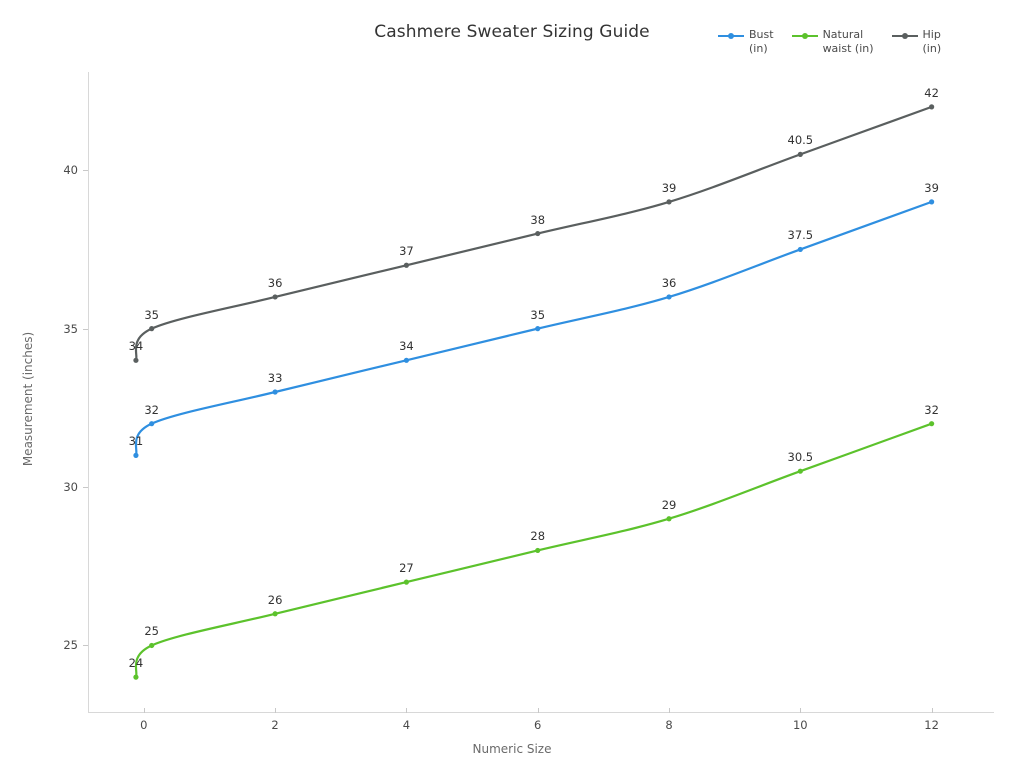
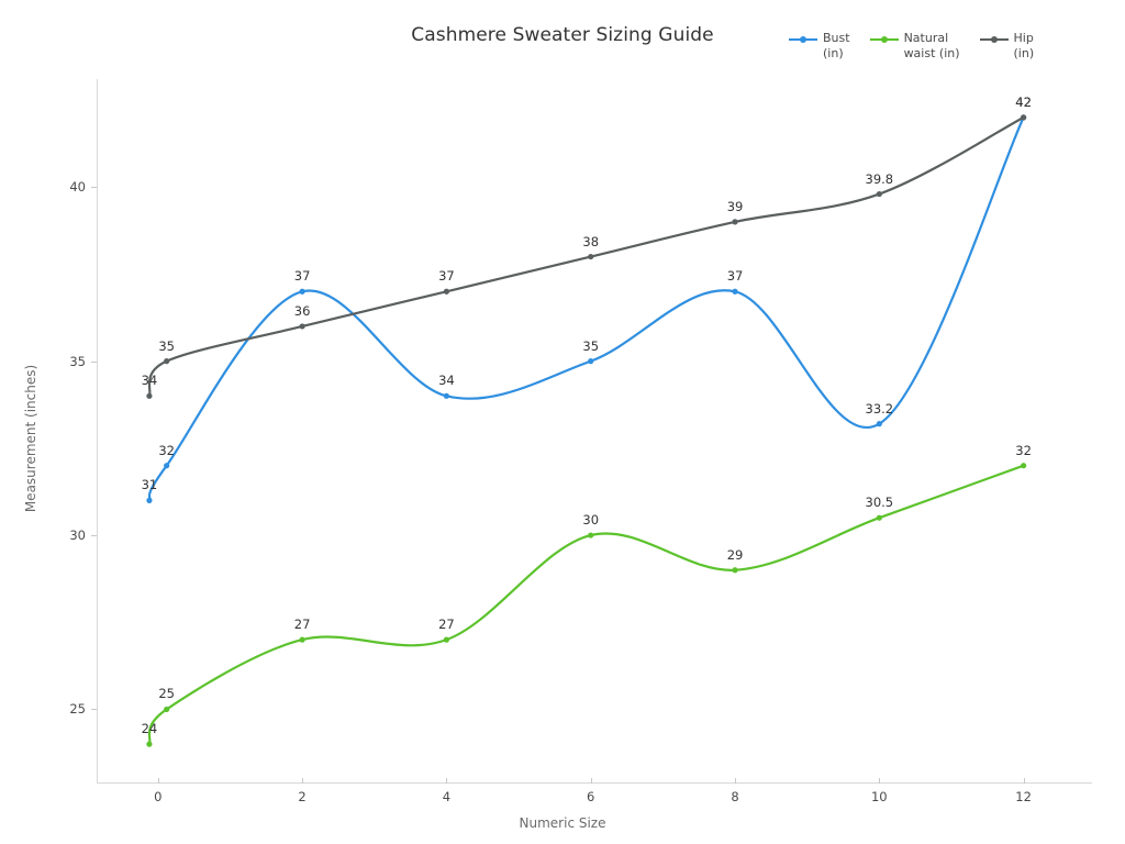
Bust (in)/2: 33 -> 37
Natural waist (in)/2: 26 -> 27
Natural waist (in)/6: 28 -> 30
Bust (in)/8: 36 -> 37
Bust (in)/10: 37.5 -> 33.2
Hip (in)/10: 40.5 -> 39.8
Bust (in)/12: 39 -> 42
